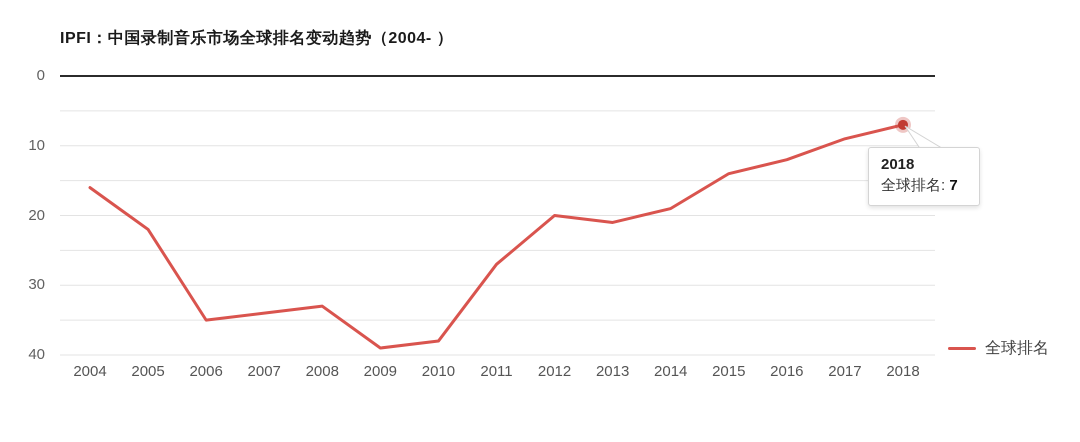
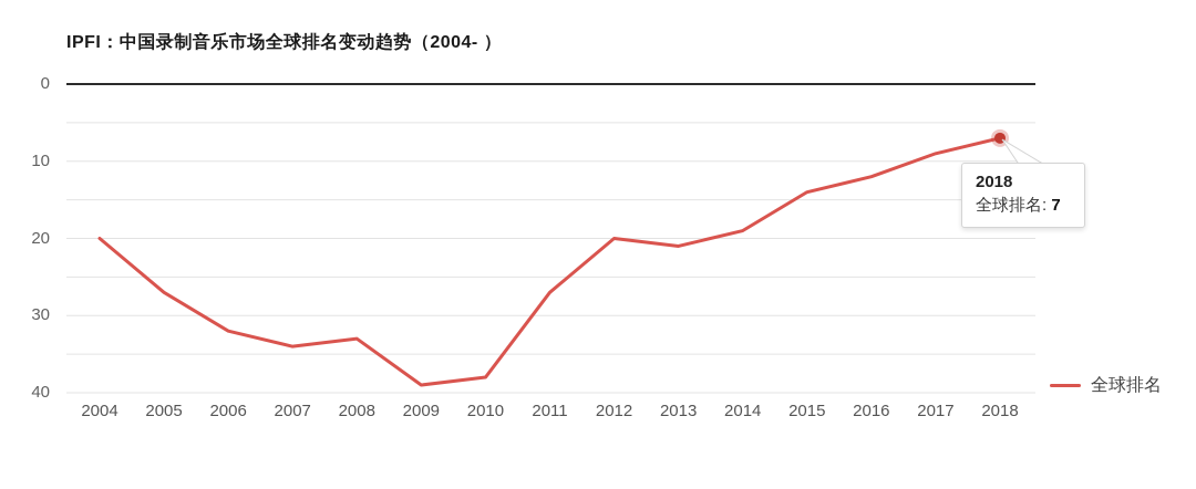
2004: 16 -> 20
2005: 22 -> 27
2006: 35 -> 32
